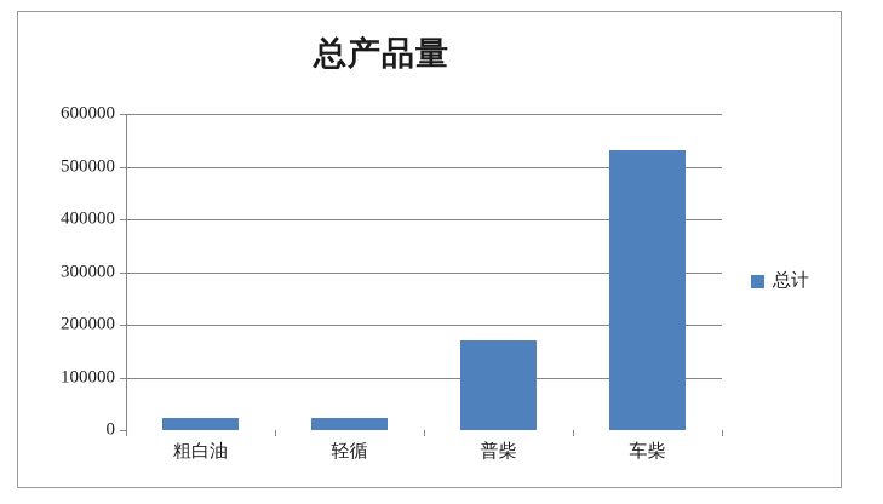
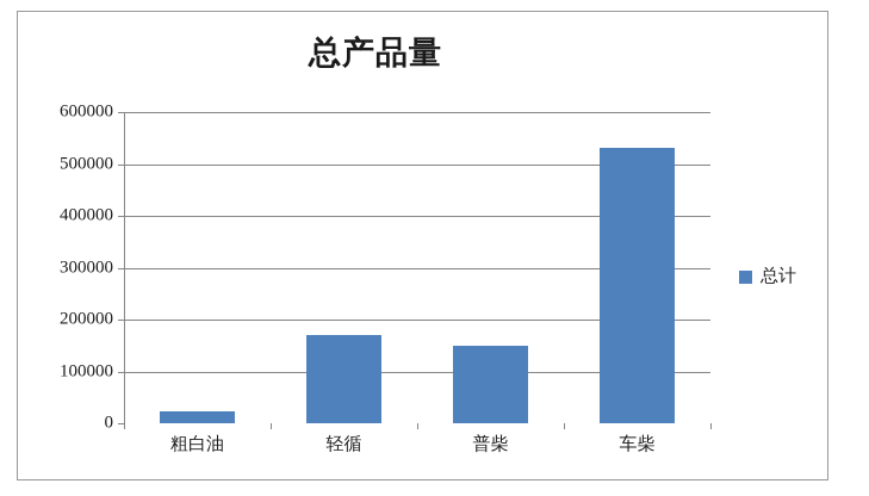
轻循: 20000 -> 170000
普柴: 170000 -> 150000
